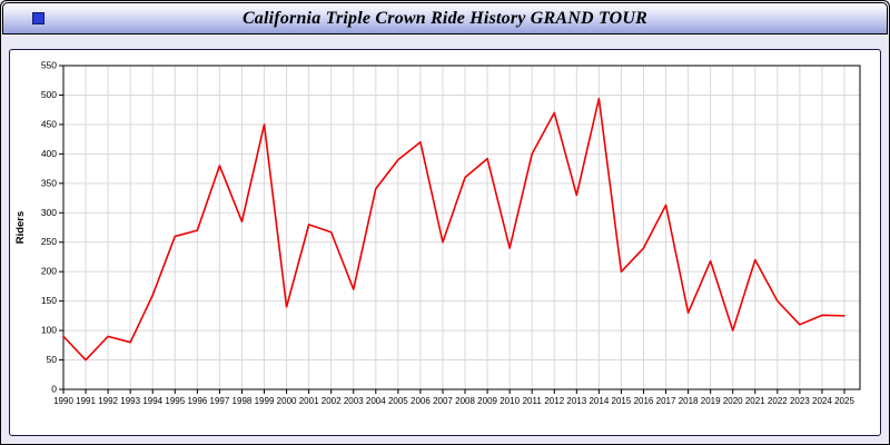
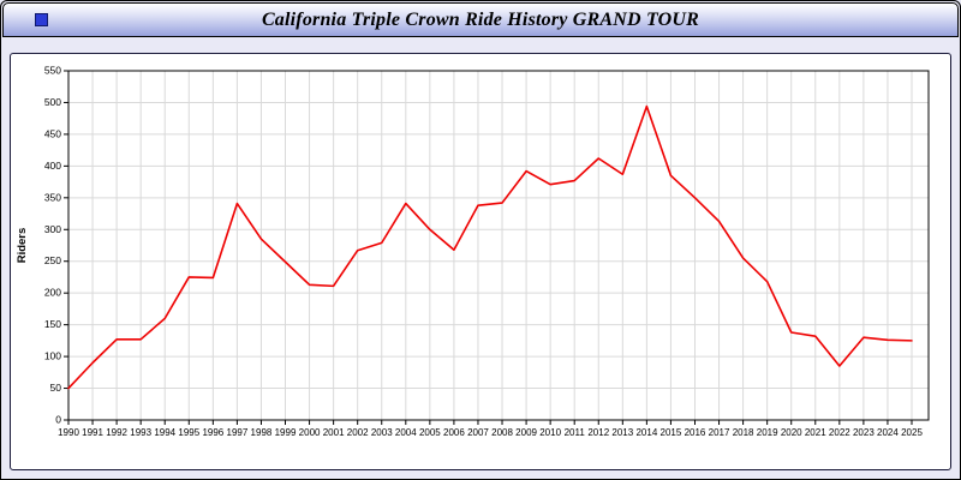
1990: 90 -> 50
1991: 50 -> 90
1992: 90 -> 130
1993: 80 -> 130
1995: 260 -> 220
1996: 270 -> 220
1997: 380 -> 340
1999: 450 -> 250
2000: 140 -> 210
2001: 280 -> 210
2003: 170 -> 280
2005: 390 -> 300
2006: 420 -> 270
2007: 250 -> 340
2008: 360 -> 340
2010: 240 -> 370
2011: 400 -> 380
2012: 470 -> 410
2013: 330 -> 390
2015: 200 -> 380
2016: 240 -> 350
2018: 130 -> 260
2020: 100 -> 140
2021: 220 -> 130
2022: 150 -> 80
2023: 110 -> 130
